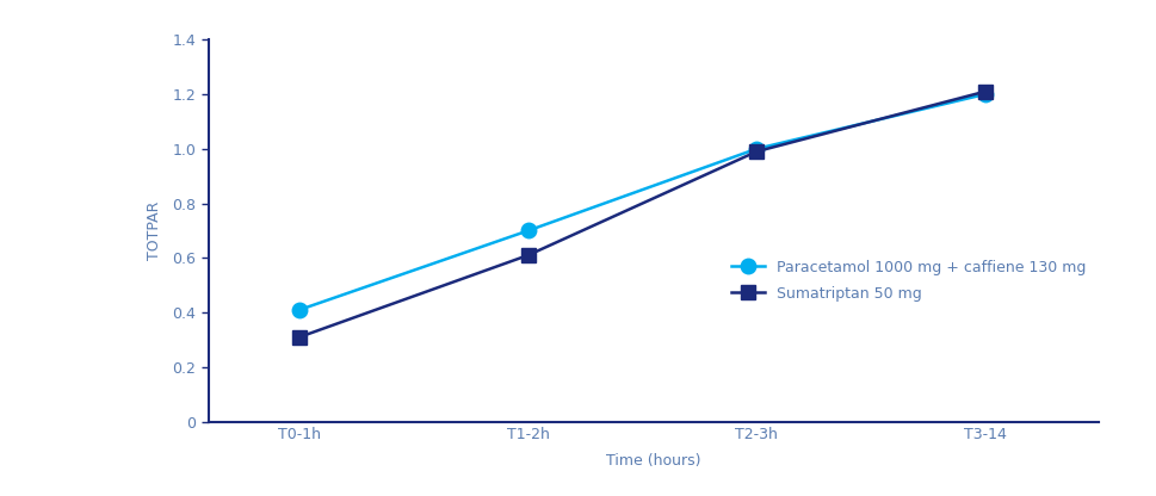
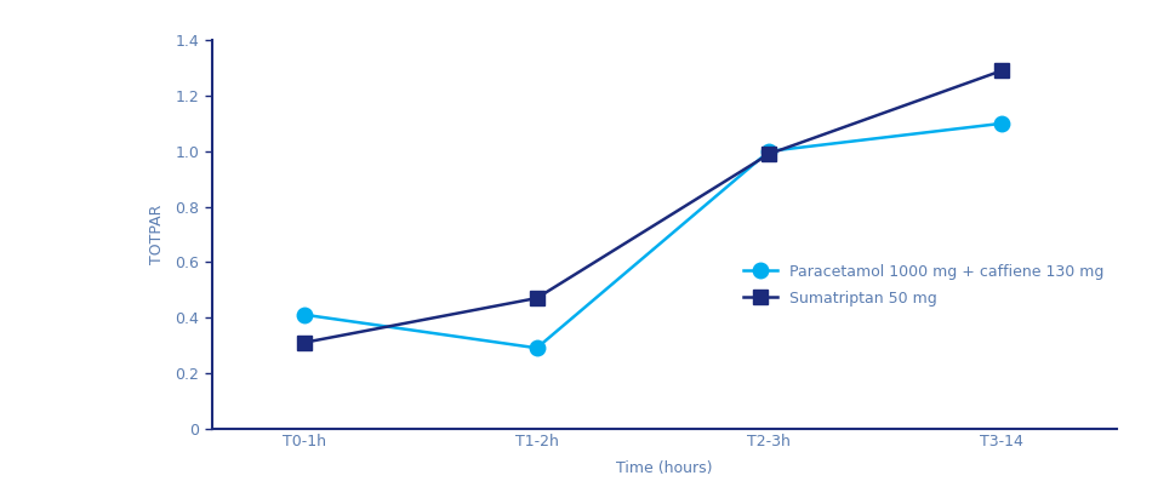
Paracetamol 1000 mg + caffiene 130 mg/T1-2h: 0.70 -> 0.29
Sumatriptan 50 mg/T1-2h: 0.61 -> 0.47
Paracetamol 1000 mg + caffiene 130 mg/T3-14: 1.20 -> 1.10
Sumatriptan 50 mg/T3-14: 1.21 -> 1.29
